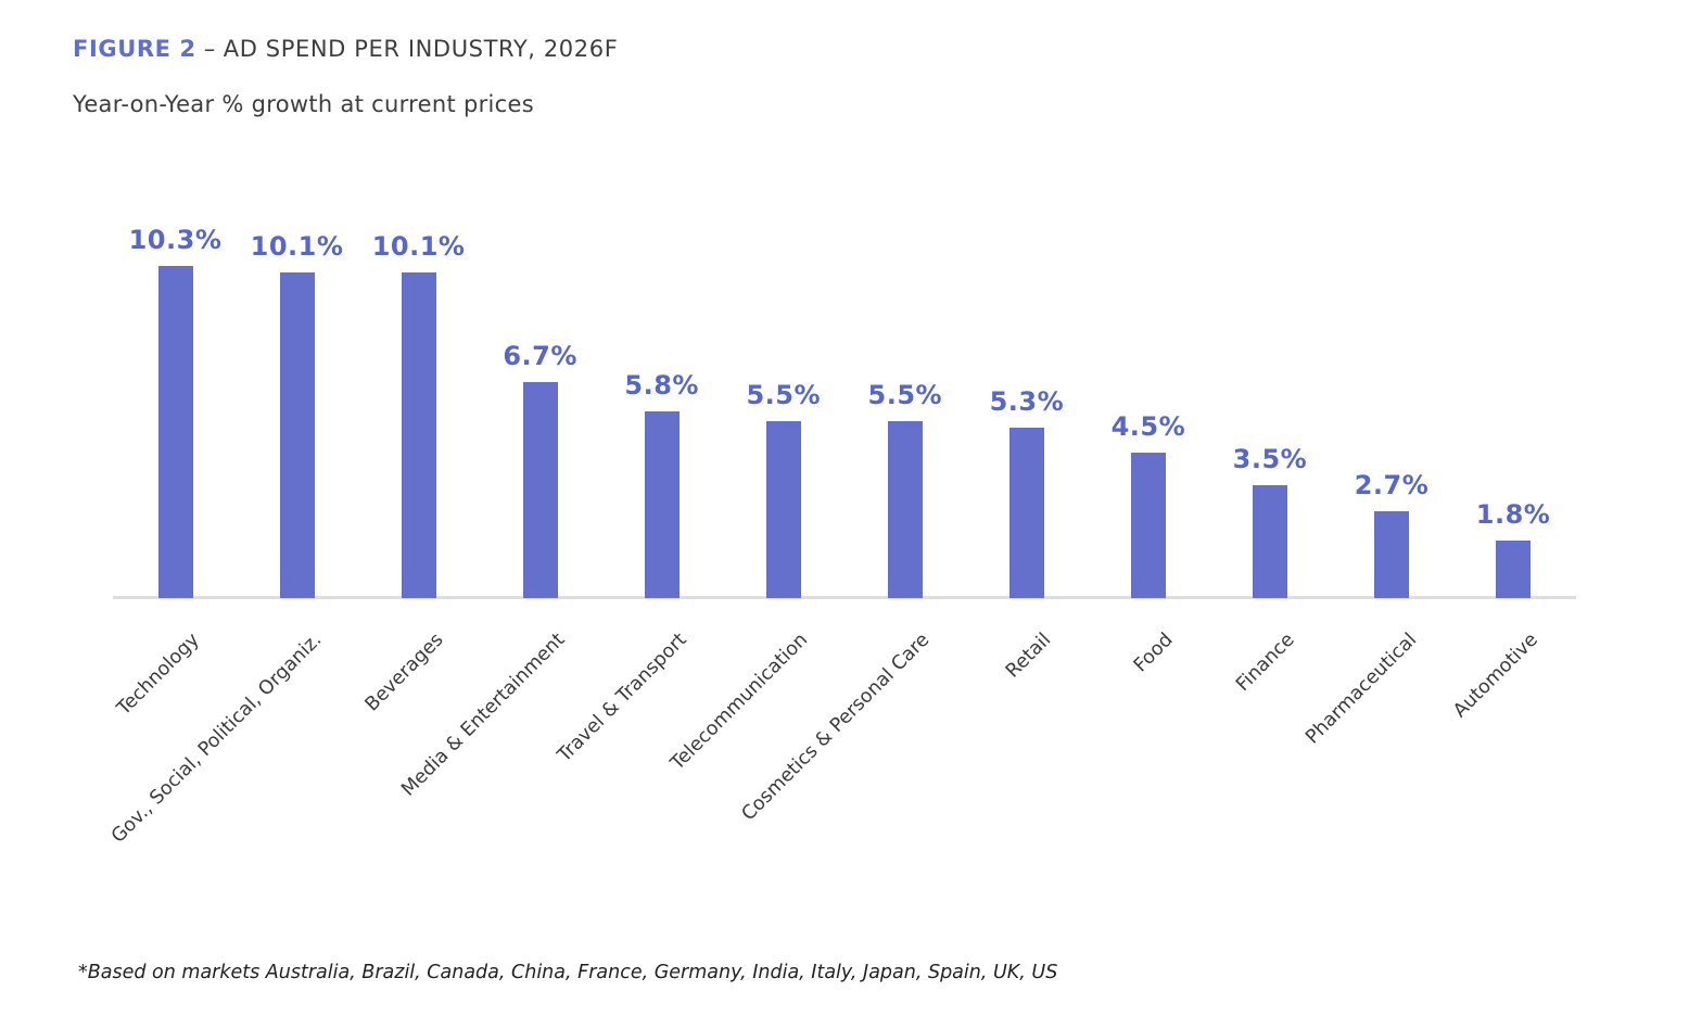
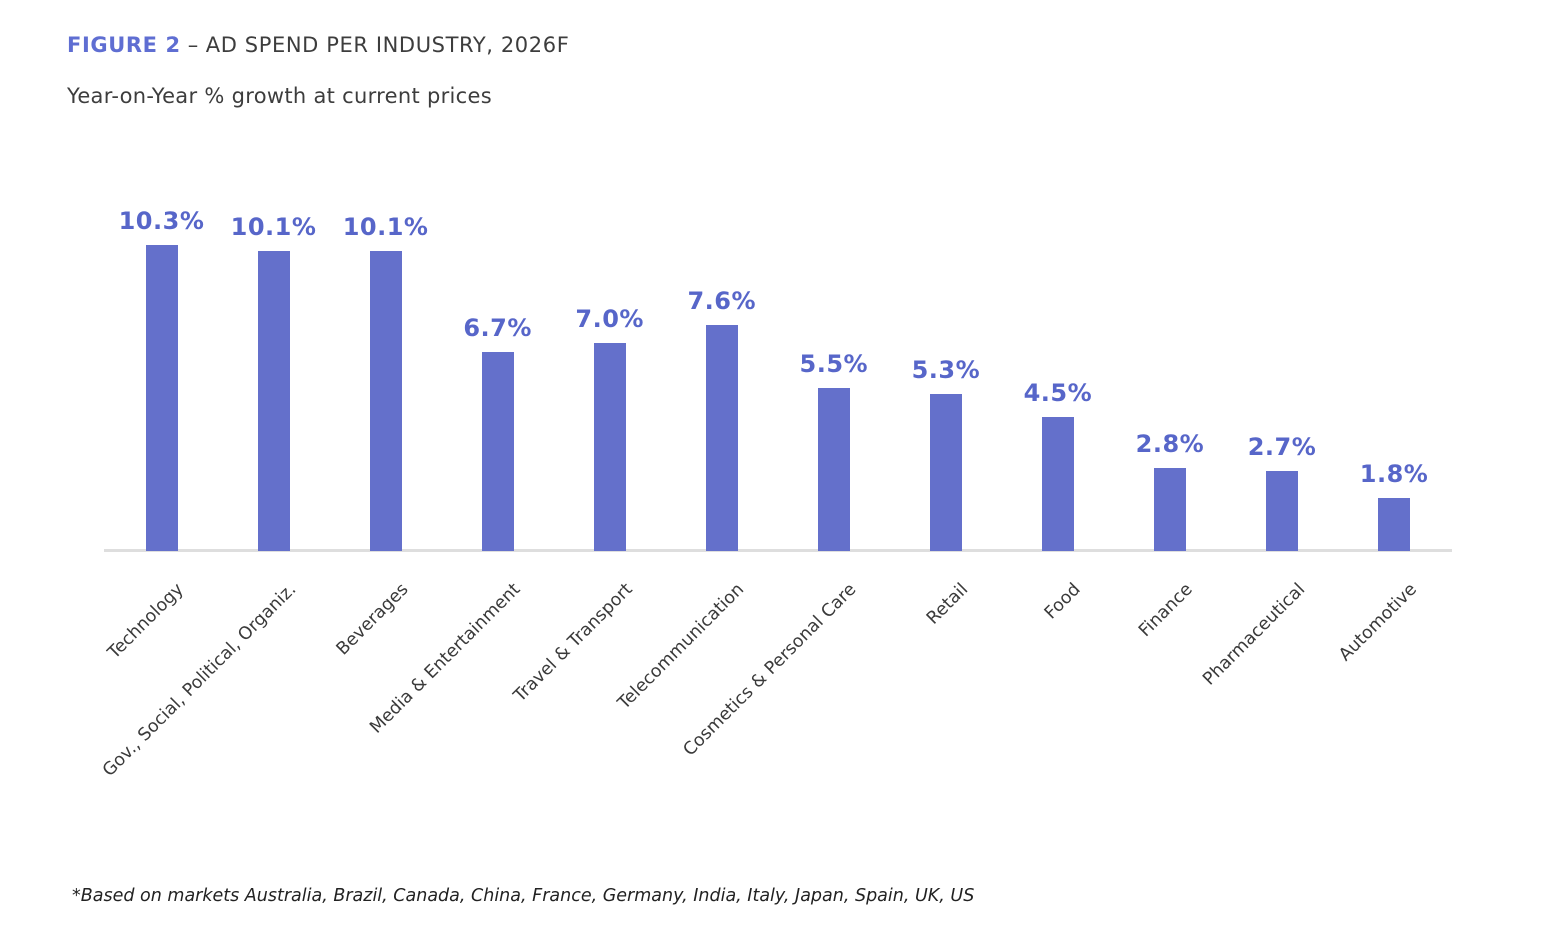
Travel & Transport: 5.8% -> 7.0%
Telecommunication: 5.5% -> 7.6%
Finance: 3.5% -> 2.8%
